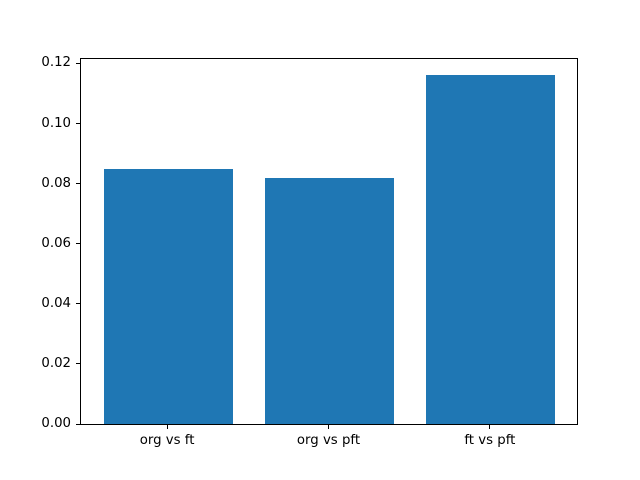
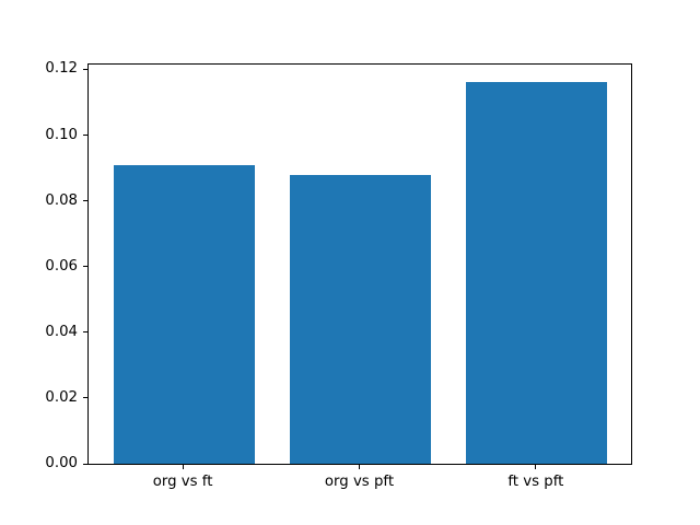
org vs ft: 0.085 -> 0.091
org vs pft: 0.082 -> 0.088
